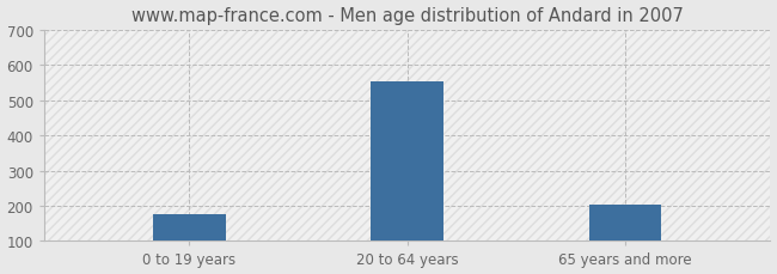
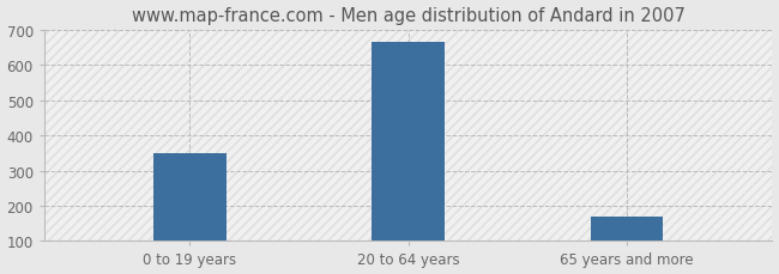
0 to 19 years: 175 -> 350
20 to 64 years: 555 -> 665
65 years and more: 205 -> 170
